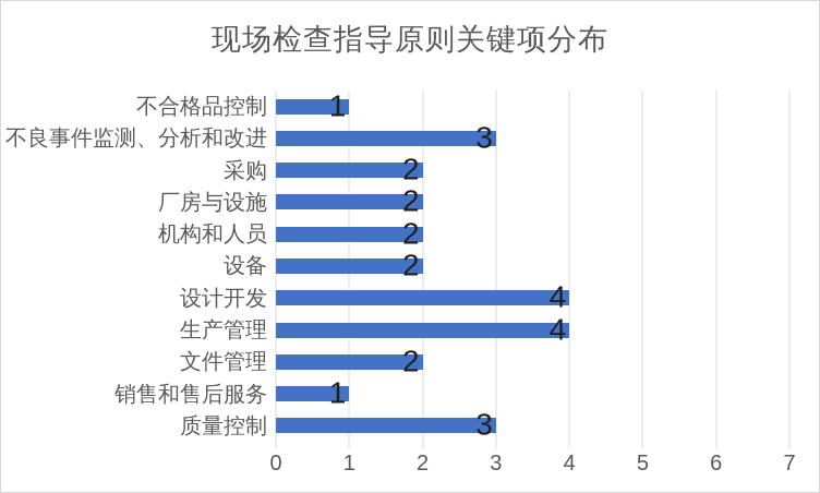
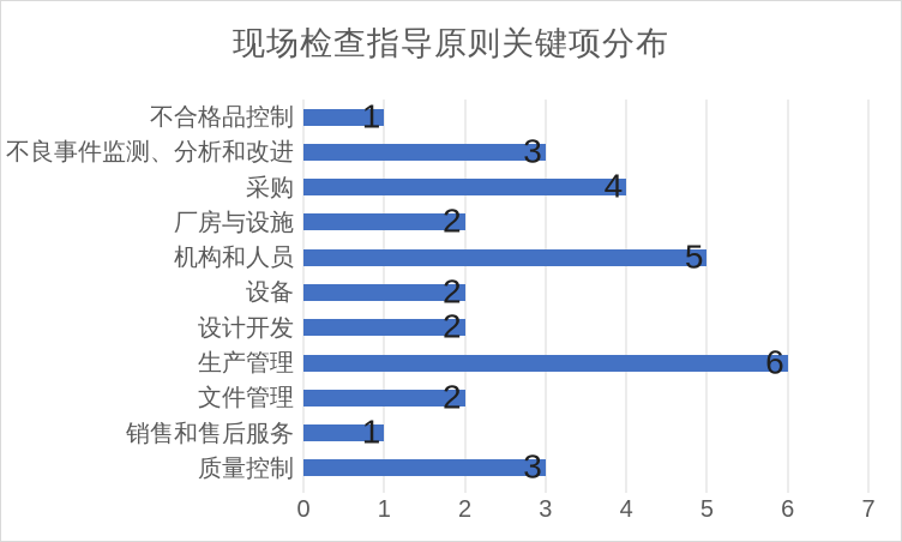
采购: 2 -> 4
机构和人员: 2 -> 5
设计开发: 4 -> 2
生产管理: 4 -> 6
